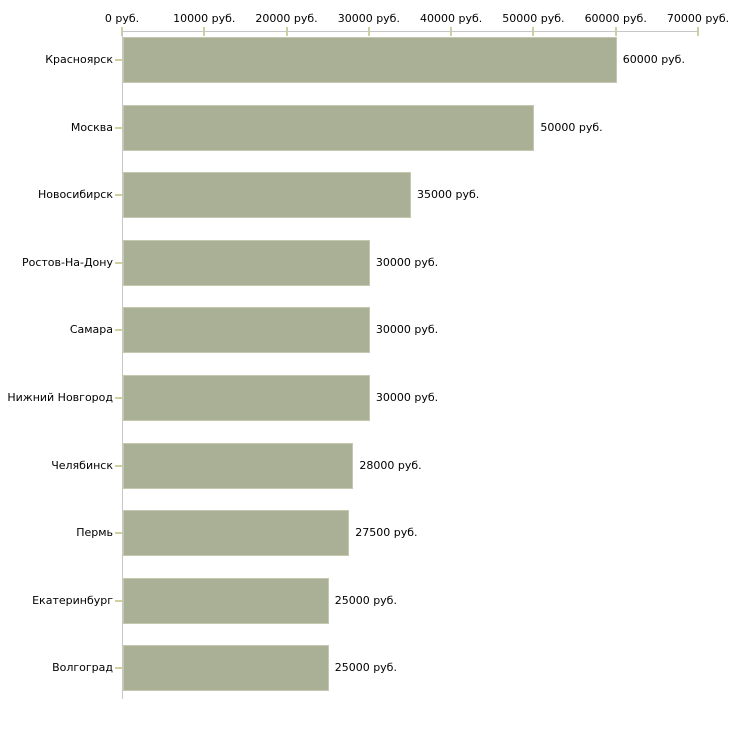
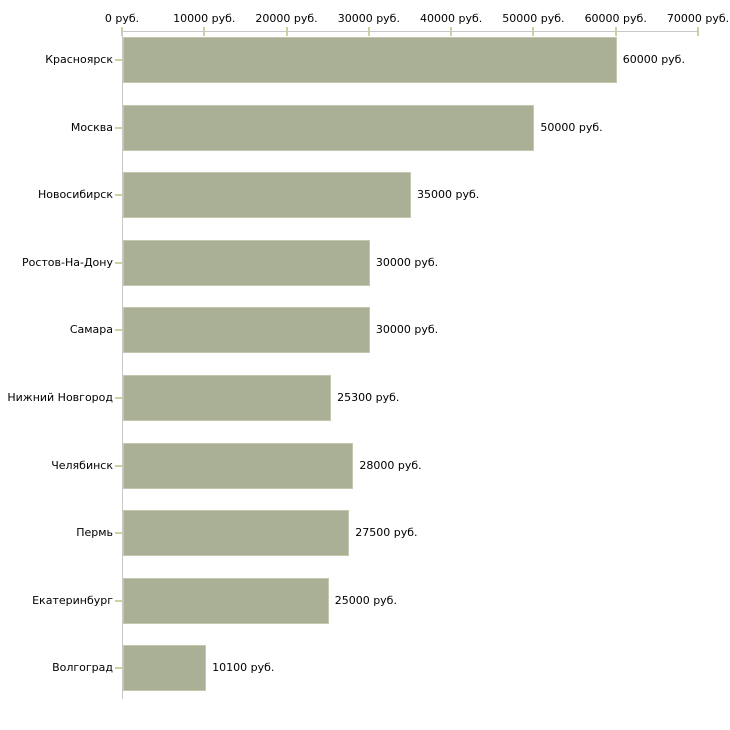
Нижний Новгород: 30000 -> 25300
Волгоград: 25000 -> 10100
